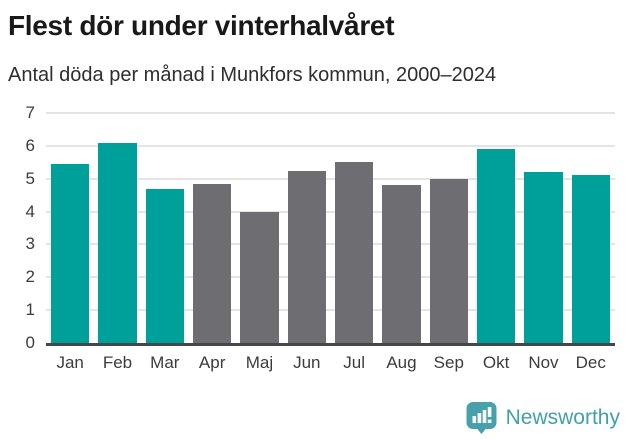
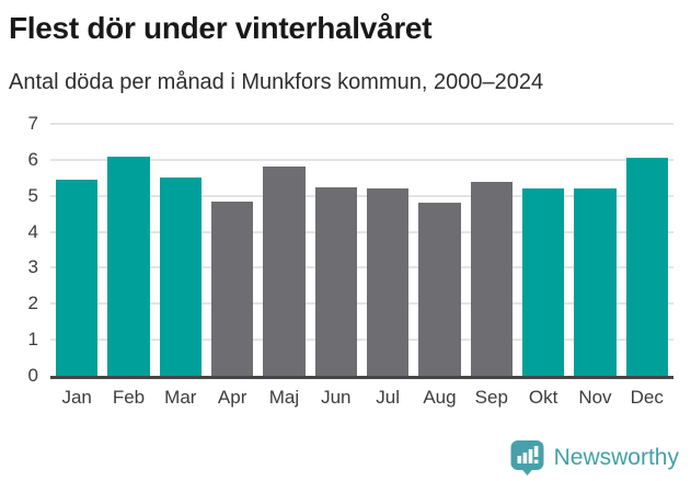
Mar: 4.7 -> 5.5
Maj: 4.0 -> 5.8
Jul: 5.5 -> 5.2
Sep: 5.0 -> 5.4
Okt: 5.9 -> 5.2
Dec: 5.1 -> 6.0
